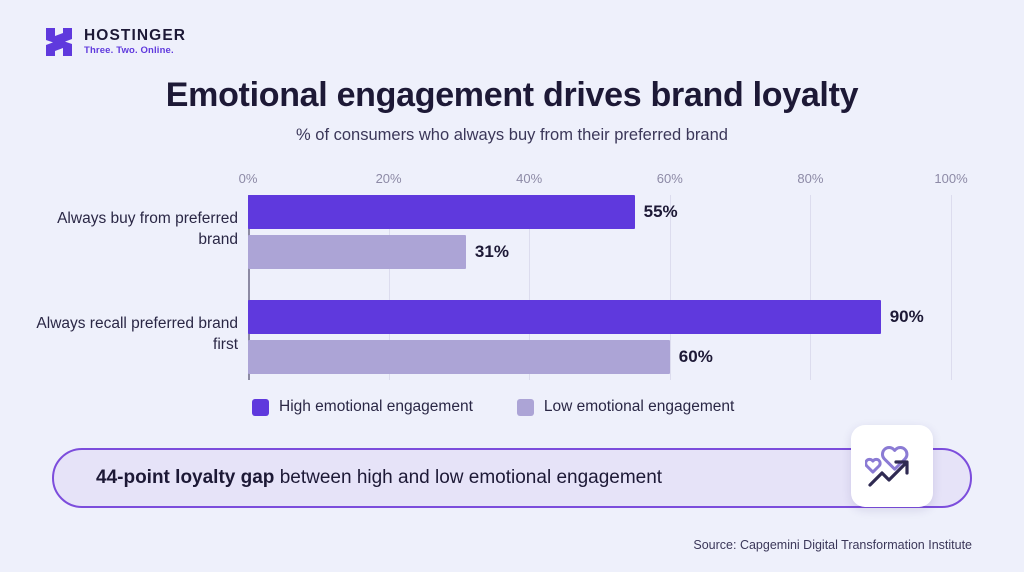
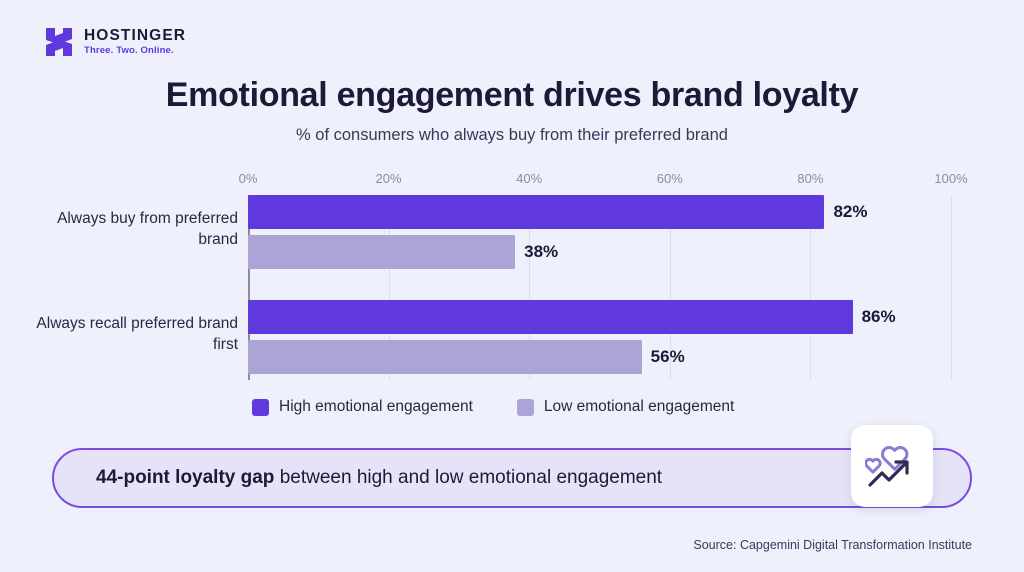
High emotional engagement/Always buy from preferred brand: 55% -> 82%
Low emotional engagement/Always buy from preferred brand: 31% -> 38%
High emotional engagement/Always recall preferred brand first: 90% -> 86%
Low emotional engagement/Always recall preferred brand first: 60% -> 56%
